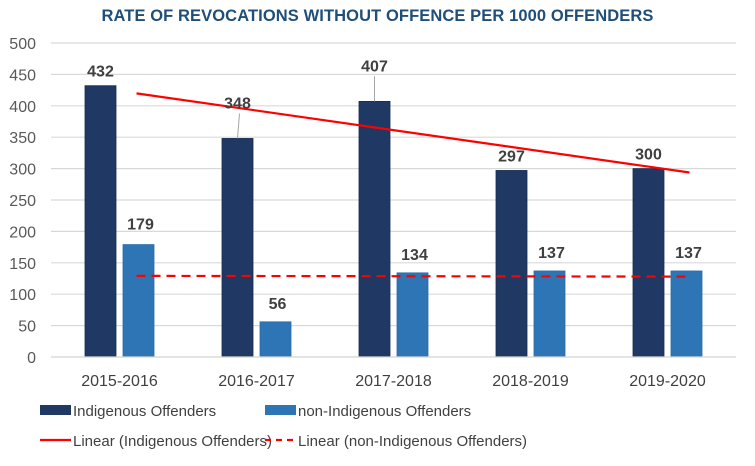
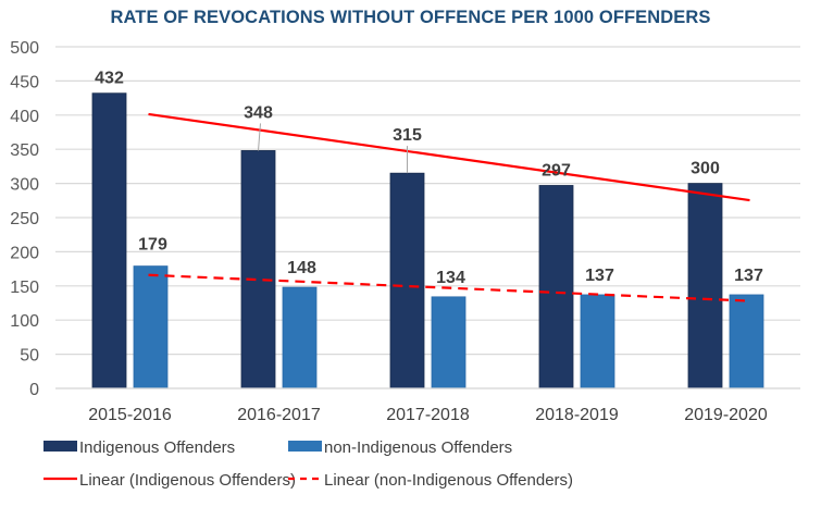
non-Indigenous Offenders/2016-2017: 56 -> 148
Indigenous Offenders/2017-2018: 407 -> 315
